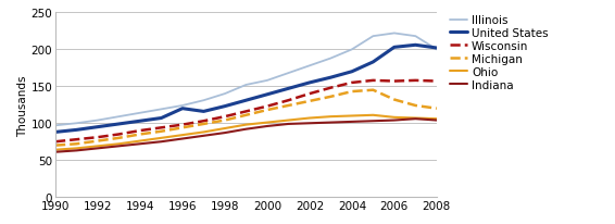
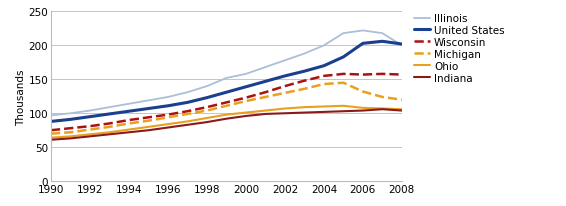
United States/1996: 120 -> 111
